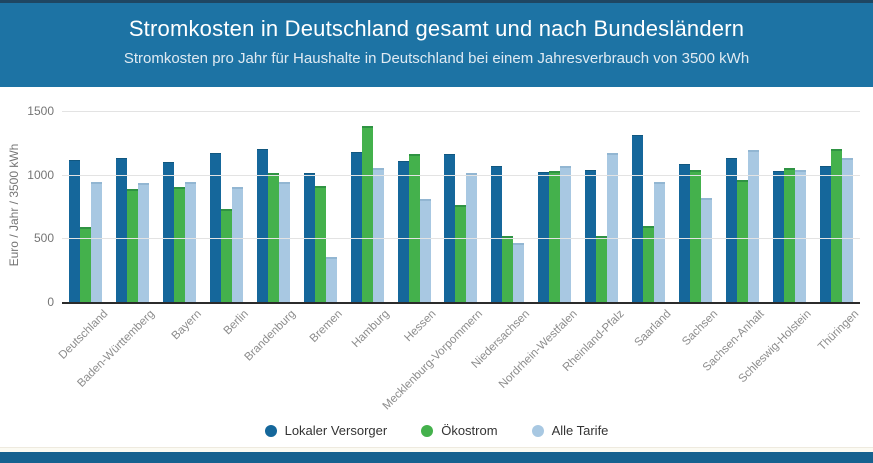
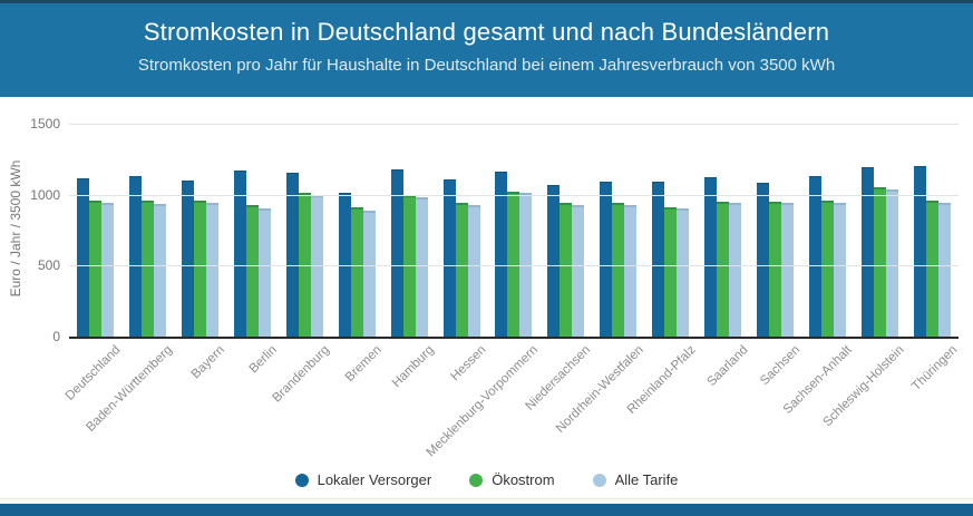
Ökostrom/Deutschland: 590 -> 960
Ökostrom/Baden-Württemberg: 890 -> 960
Ökostrom/Bayern: 900 -> 960
Ökostrom/Berlin: 730 -> 920
Lokaler Versorger/Brandenburg: 1200 -> 1160
Alle Tarife/Brandenburg: 940 -> 1000
Alle Tarife/Bremen: 350 -> 890
Ökostrom/Hamburg: 1380 -> 1000
Alle Tarife/Hamburg: 1050 -> 980
Ökostrom/Hessen: 1160 -> 940
Alle Tarife/Hessen: 810 -> 930
Ökostrom/Mecklenburg-Vorpommern: 760 -> 1020
Ökostrom/Niedersachsen: 520 -> 940
Alle Tarife/Niedersachsen: 460 -> 920
Lokaler Versorger/Nordrhein-Westfalen: 1020 -> 1100
Ökostrom/Nordrhein-Westfalen: 1030 -> 940
Alle Tarife/Nordrhein-Westfalen: 1070 -> 930
Lokaler Versorger/Rheinland-Pfalz: 1040 -> 1090
Ökostrom/Rheinland-Pfalz: 520 -> 920
Alle Tarife/Rheinland-Pfalz: 1170 -> 900
Lokaler Versorger/Saarland: 1310 -> 1120
Ökostrom/Saarland: 600 -> 950
Ökostrom/Sachsen: 1040 -> 950
Alle Tarife/Sachsen: 820 -> 940
Alle Tarife/Sachsen-Anhalt: 1190 -> 940
Lokaler Versorger/Schleswig-Holstein: 1030 -> 1190
Lokaler Versorger/Thüringen: 1070 -> 1200
Ökostrom/Thüringen: 1200 -> 960
Alle Tarife/Thüringen: 1130 -> 940
